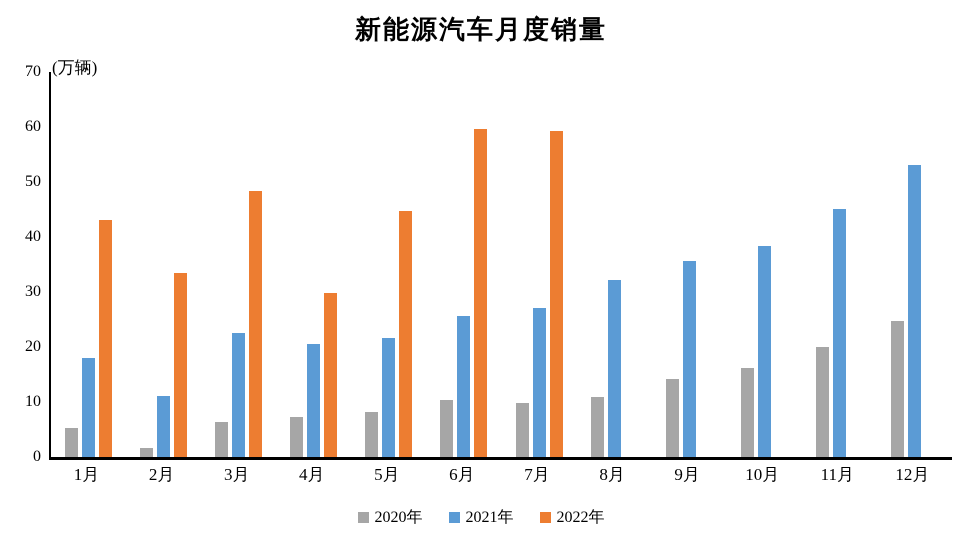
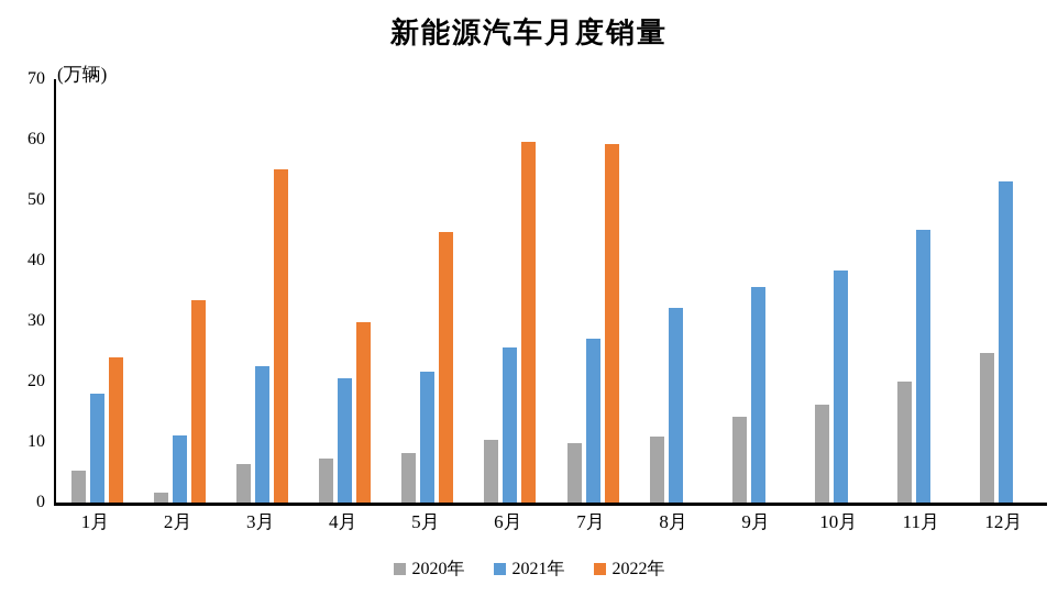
2022年/1月: 43 -> 24
2022年/3月: 48 -> 55
